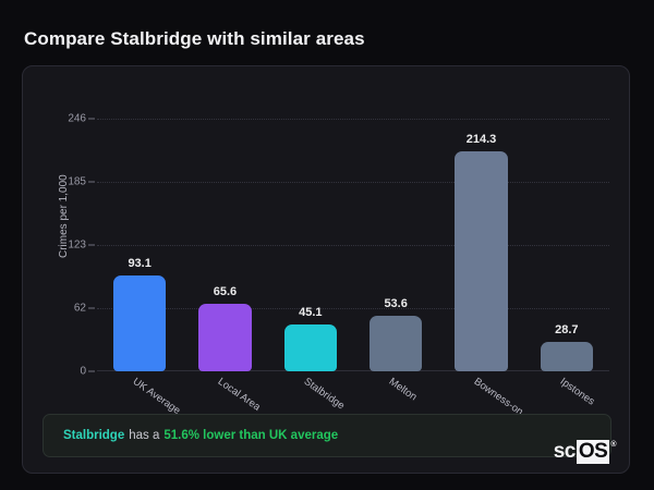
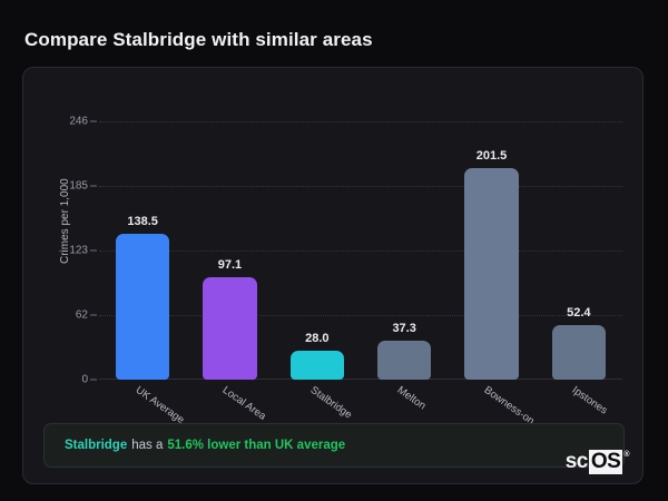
UK Average: 93.1 -> 138.5
Local Area: 65.6 -> 97.1
Stalbridge: 45.1 -> 28.0
Melton: 53.6 -> 37.3
Bowness-on...: 214.3 -> 201.5
Ipstones: 28.7 -> 52.4
